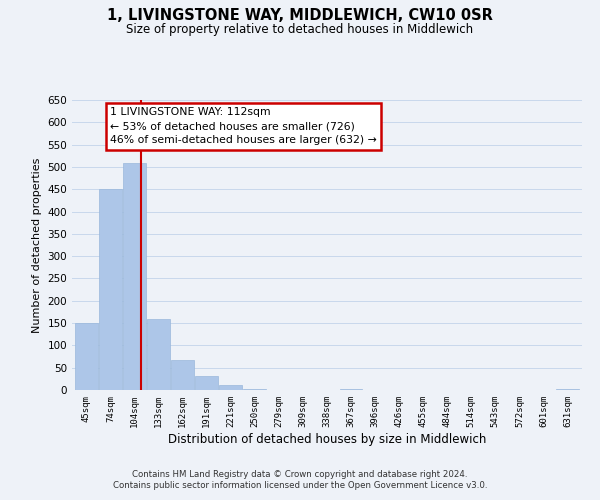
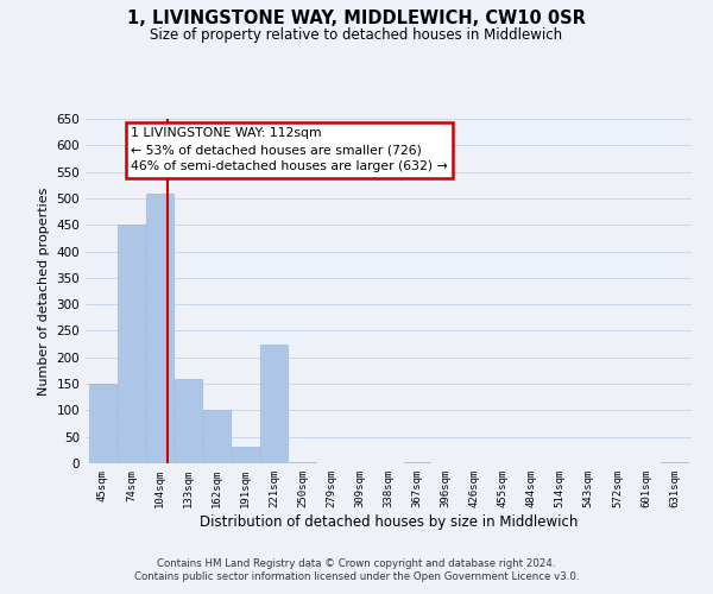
162sqm: 67 -> 100
221sqm: 12 -> 225
